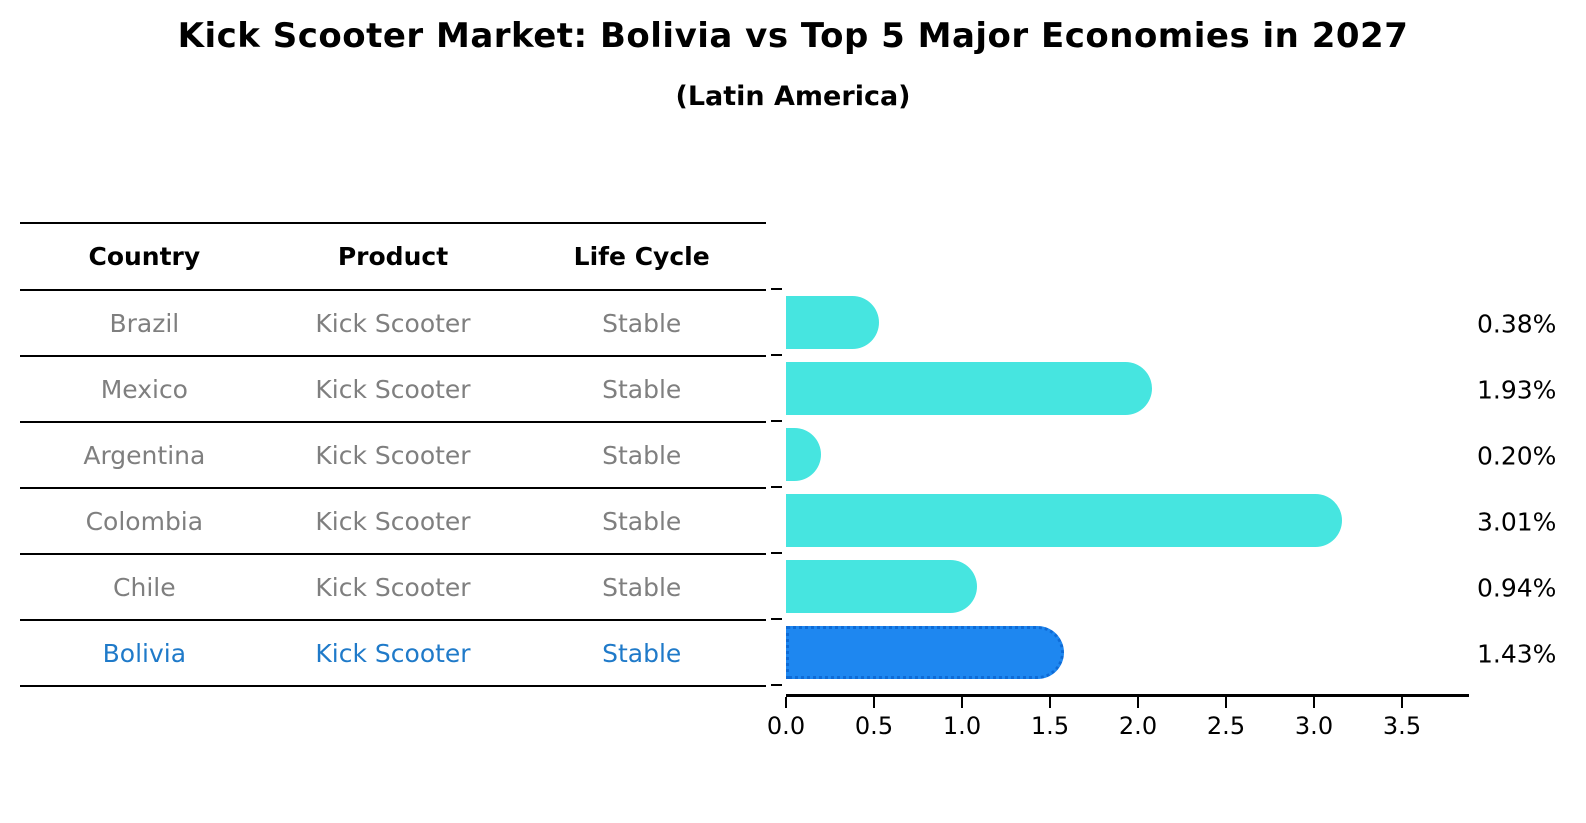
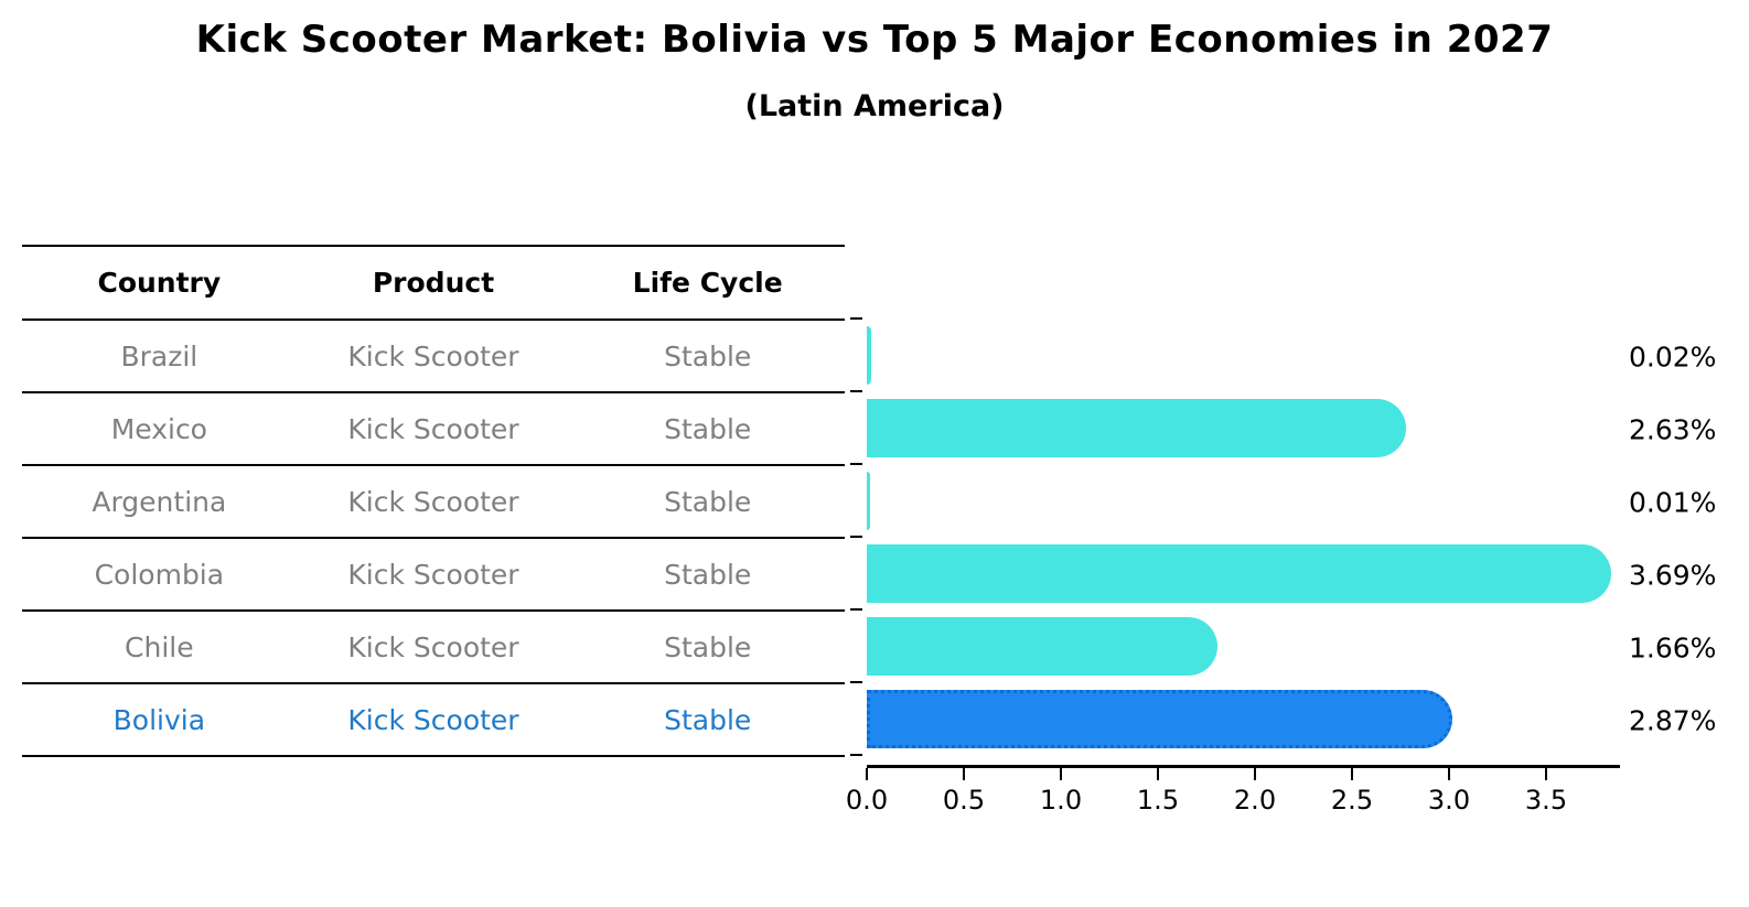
Brazil: 0.38% -> 0.02%
Mexico: 1.93% -> 2.63%
Argentina: 0.20% -> 0.01%
Colombia: 3.01% -> 3.69%
Chile: 0.94% -> 1.66%
Bolivia: 1.43% -> 2.87%
